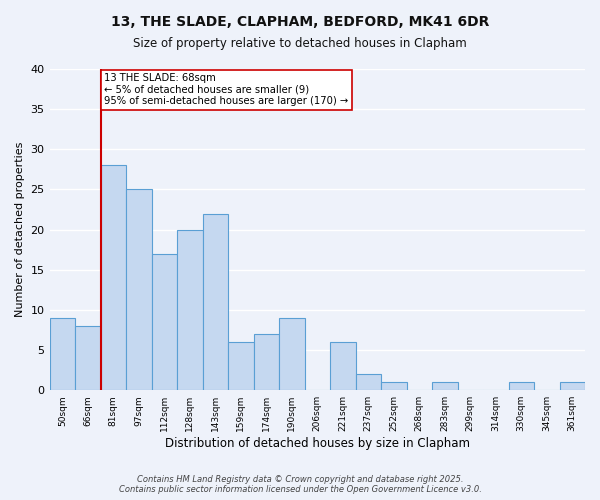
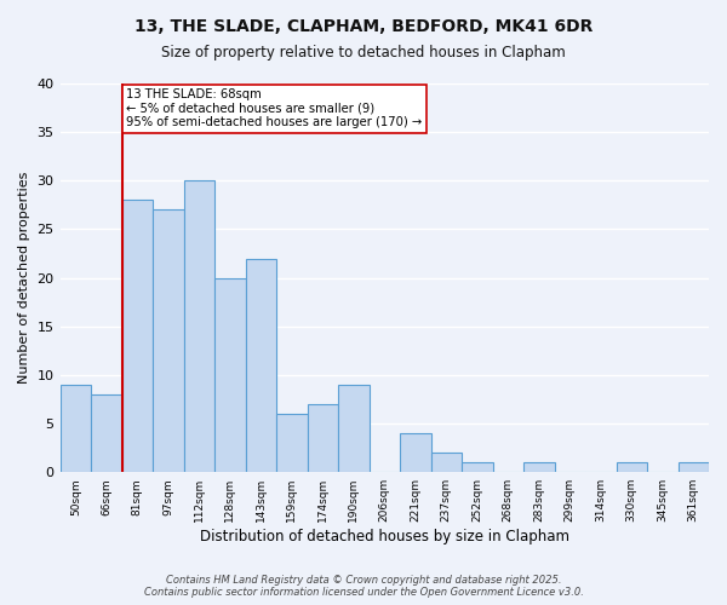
97sqm: 25 -> 27
112sqm: 17 -> 30
221sqm: 6 -> 4
